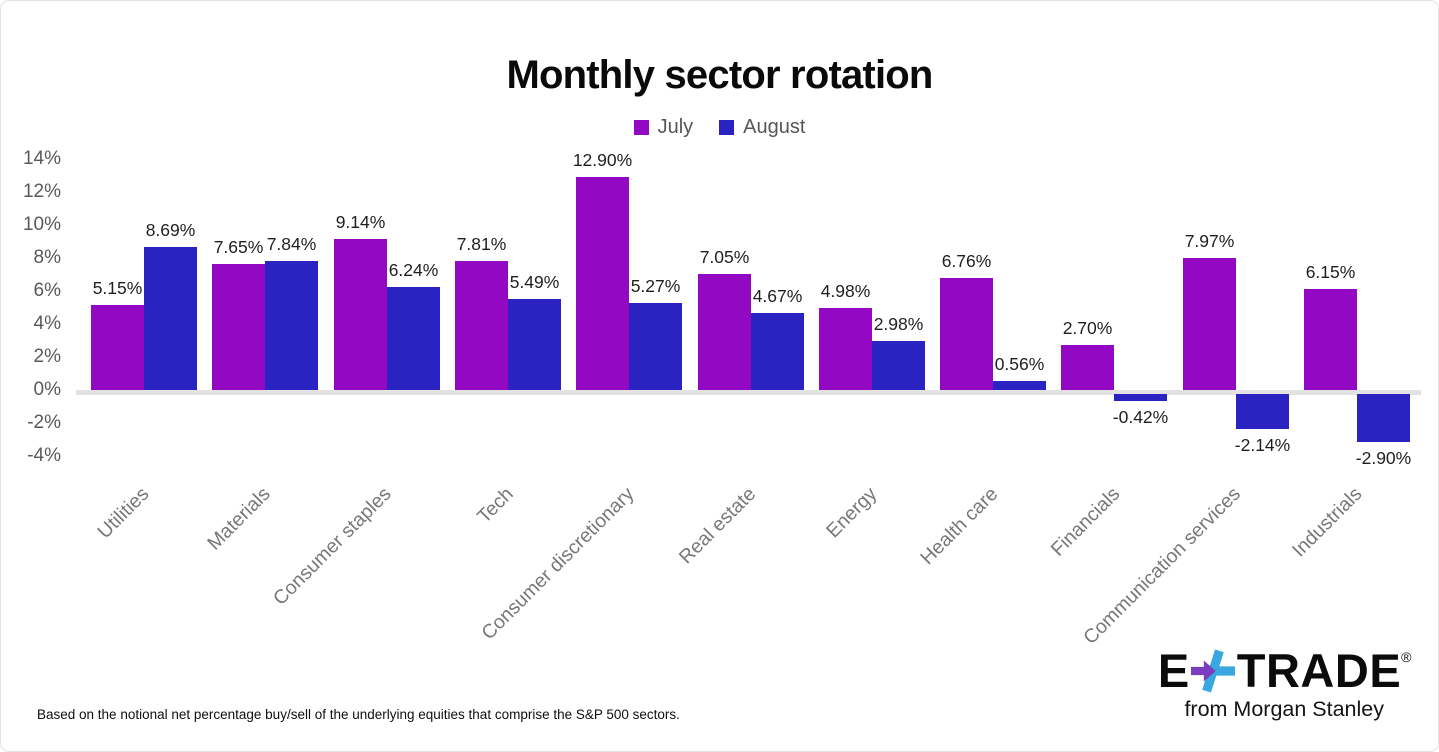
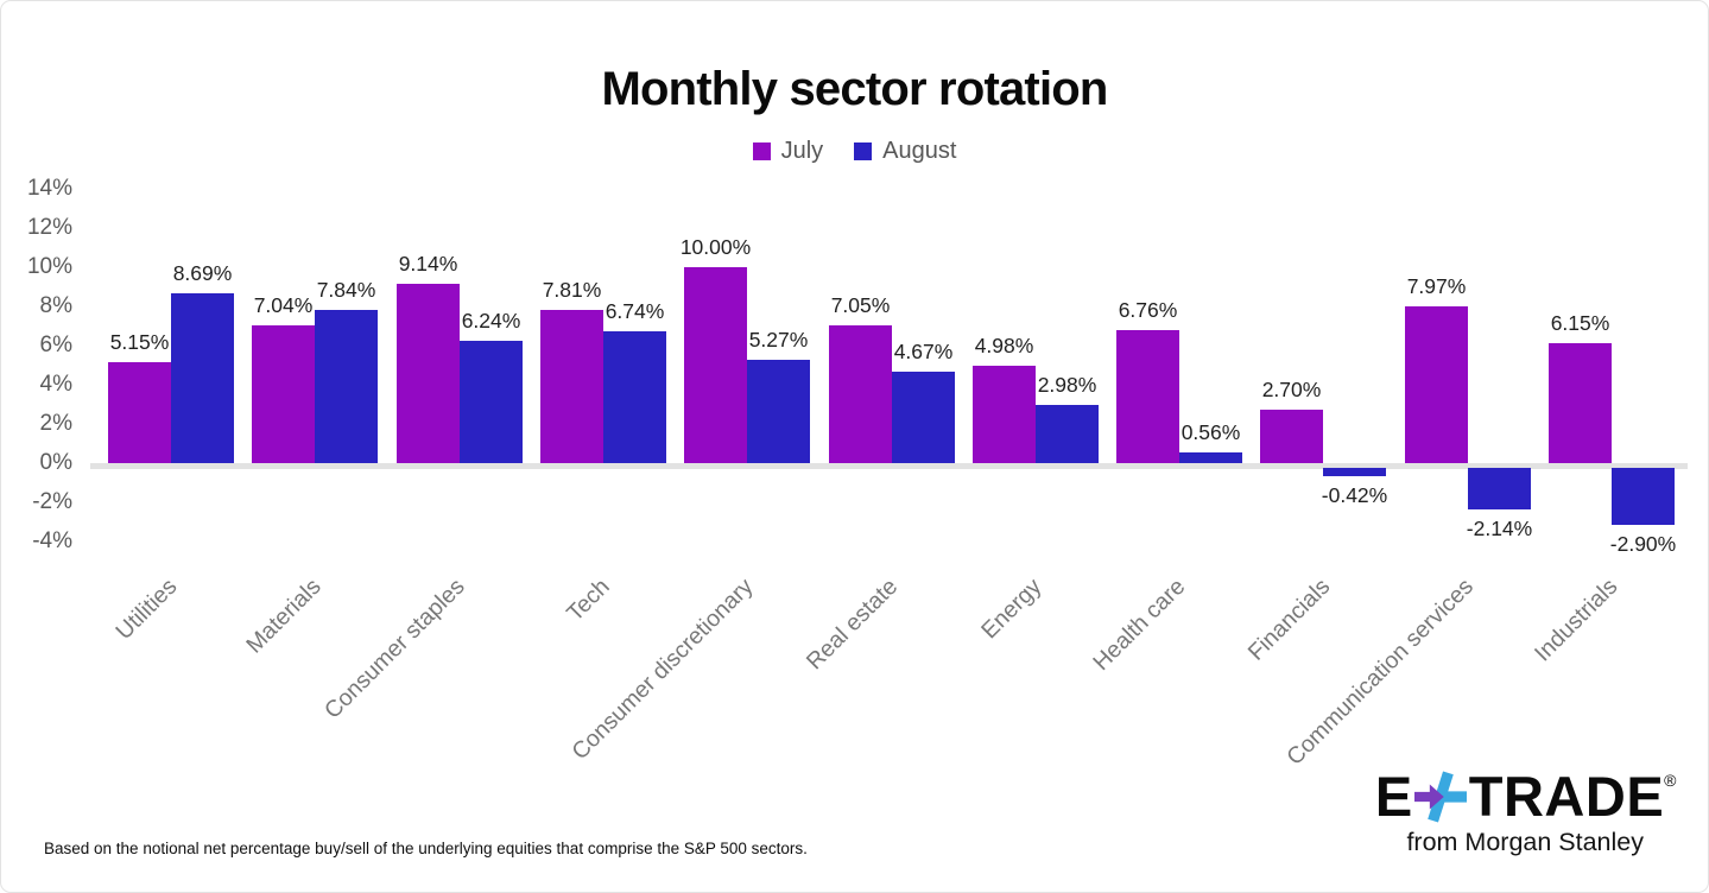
July/Materials: 7.65% -> 7.04%
August/Tech: 5.49% -> 6.74%
July/Consumer discretionary: 12.90% -> 10.00%
